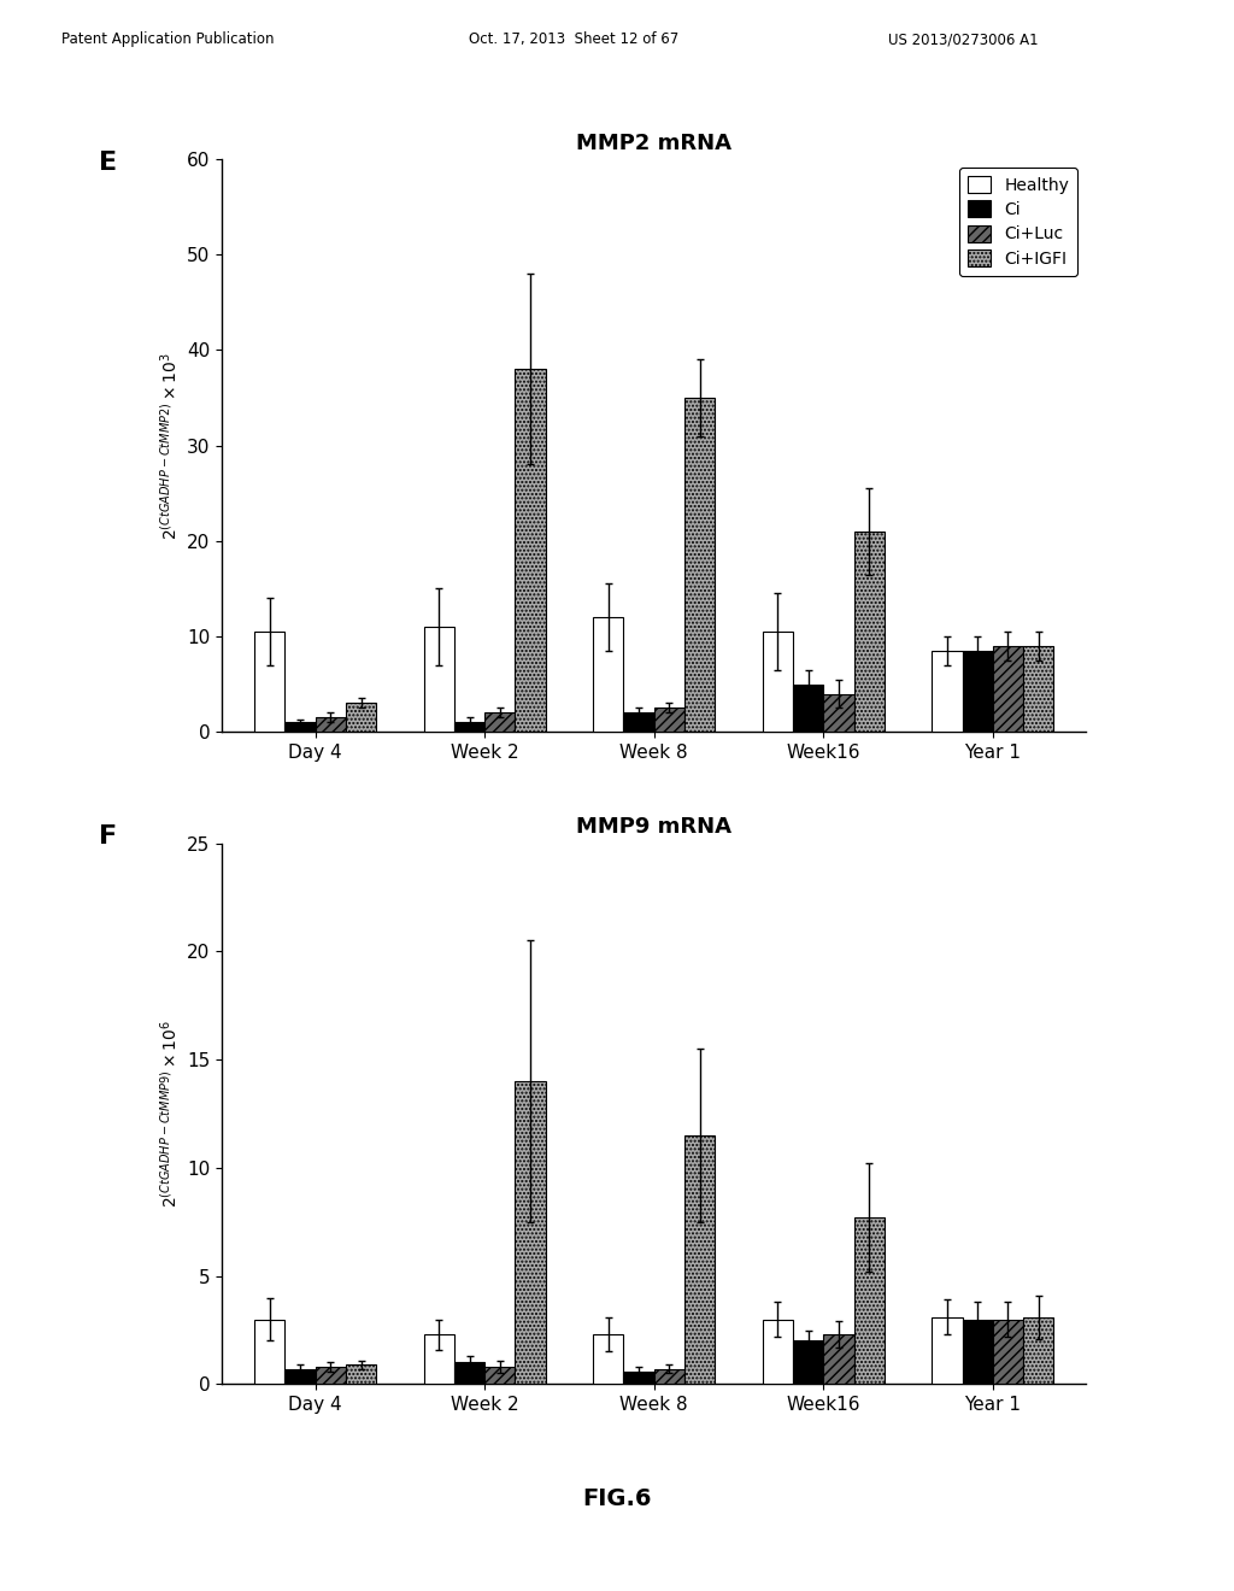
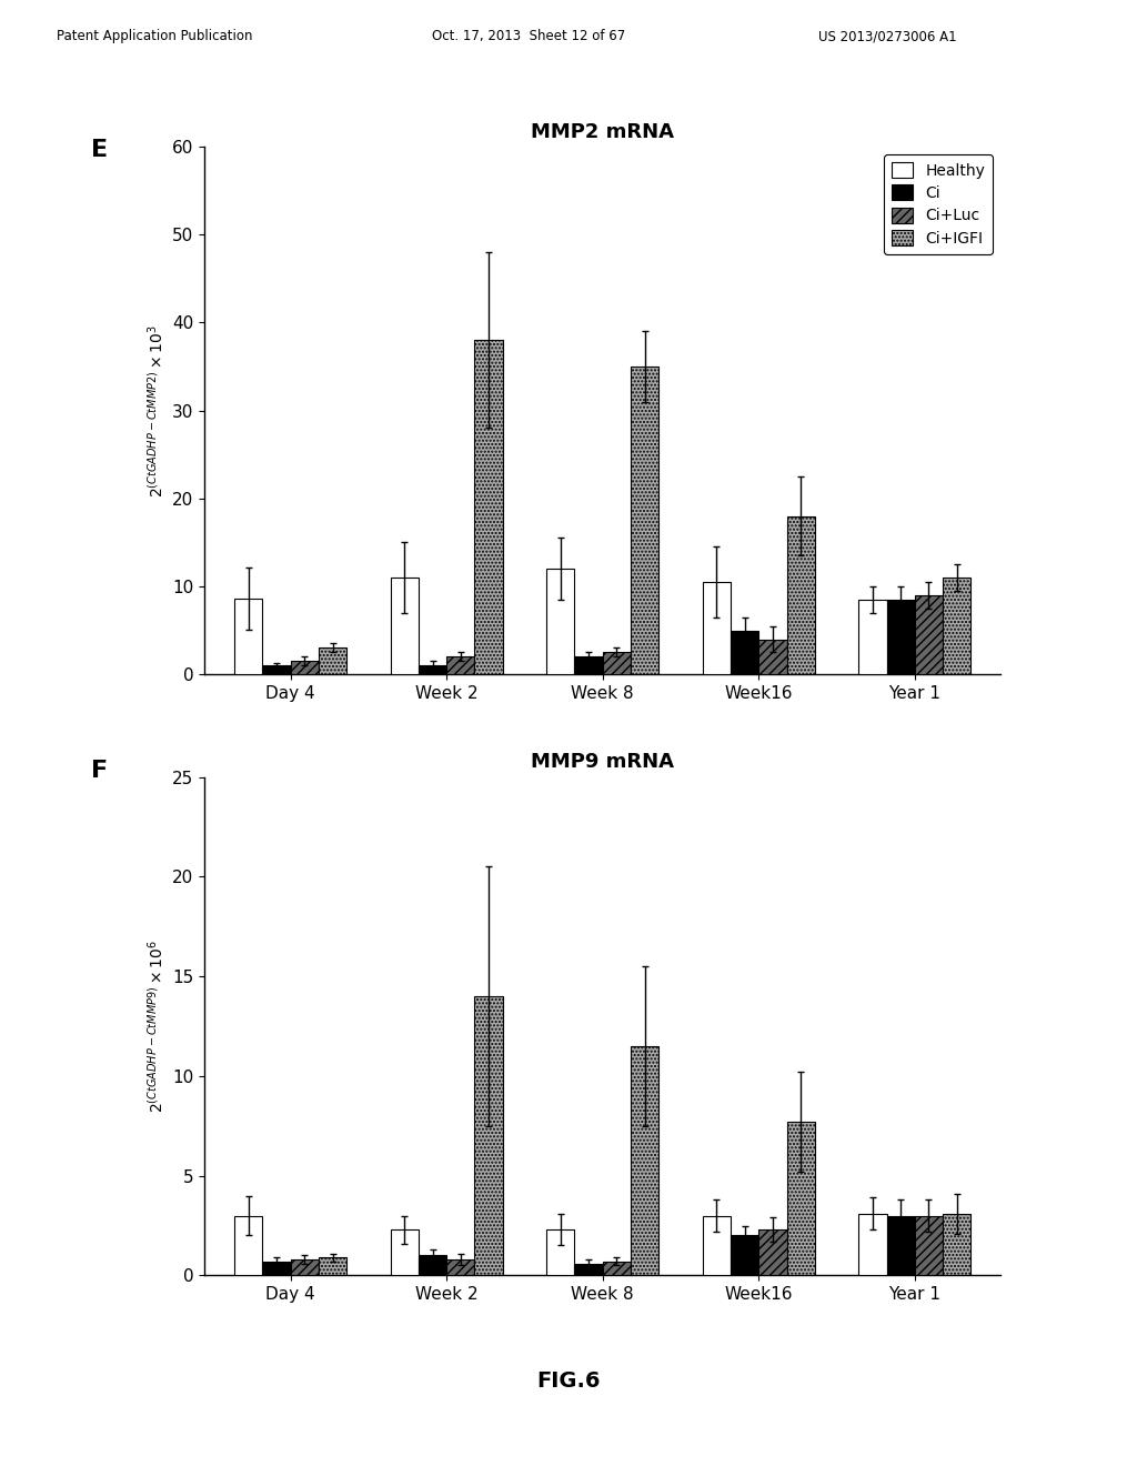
MMP2 mRNA/Healthy/Day 4: 10.5 -> 8.6
MMP2 mRNA/Ci+IGFI/Week16: 21 -> 18
MMP2 mRNA/Ci+IGFI/Year 1: 9 -> 11
